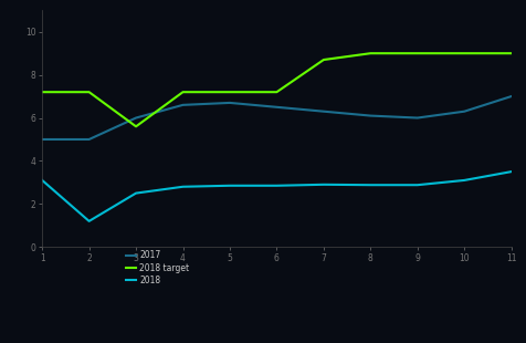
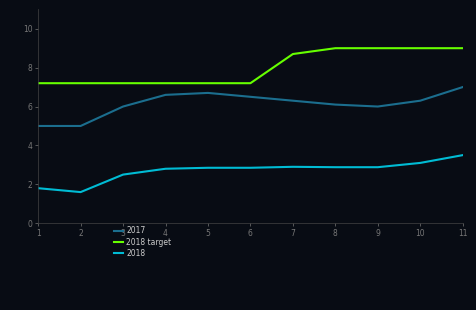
2018/1: 3.1 -> 1.8
2018/2: 1.2 -> 1.6
2018 target/3: 5.6 -> 7.2
